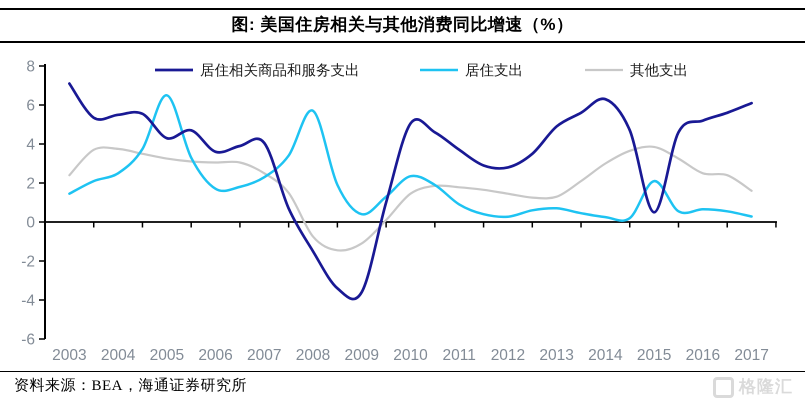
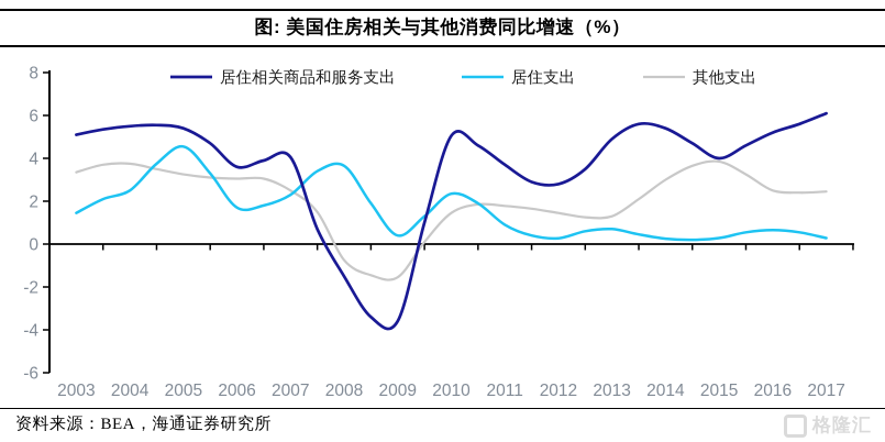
居住相关商品和服务支出/2003: 7.1 -> 5.1
其他支出/2003: 2.4 -> 3.4
居住相关商品和服务支出/2005: 4.3 -> 5.4
居住支出/2005: 6.5 -> 4.5
居住支出/2008: 5.7 -> 3.6
其他支出/2009: -1.1 -> -1.6
居住相关商品和服务支出/2014: 6.3 -> 5.4
居住相关商品和服务支出/2015: 0.5 -> 4.0
居住支出/2015: 2.1 -> 0.3
其他支出/2017: 1.6 -> 2.5
